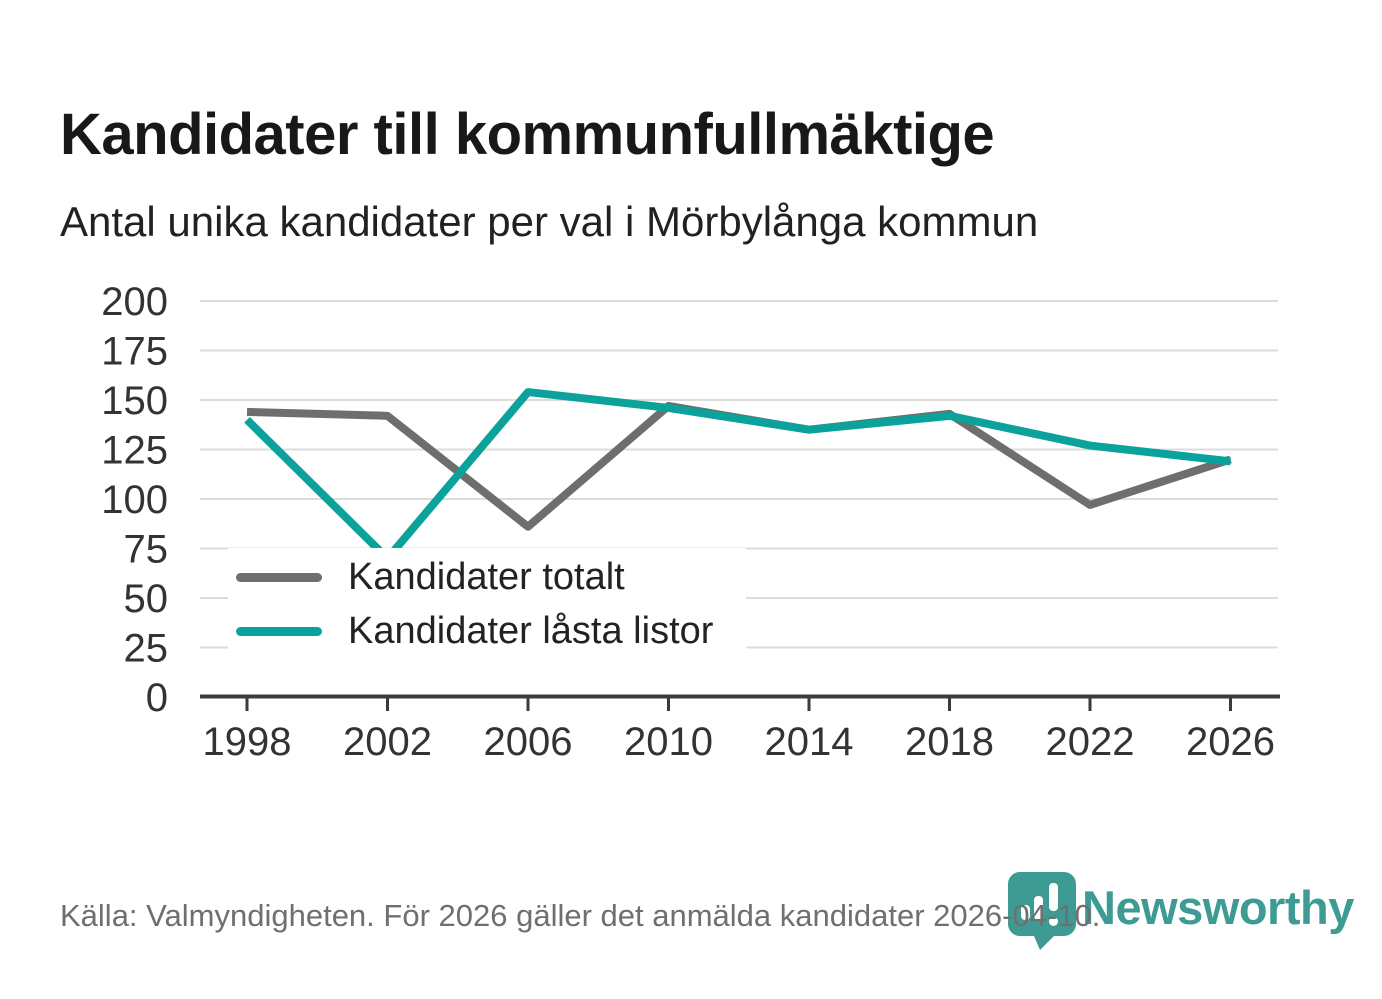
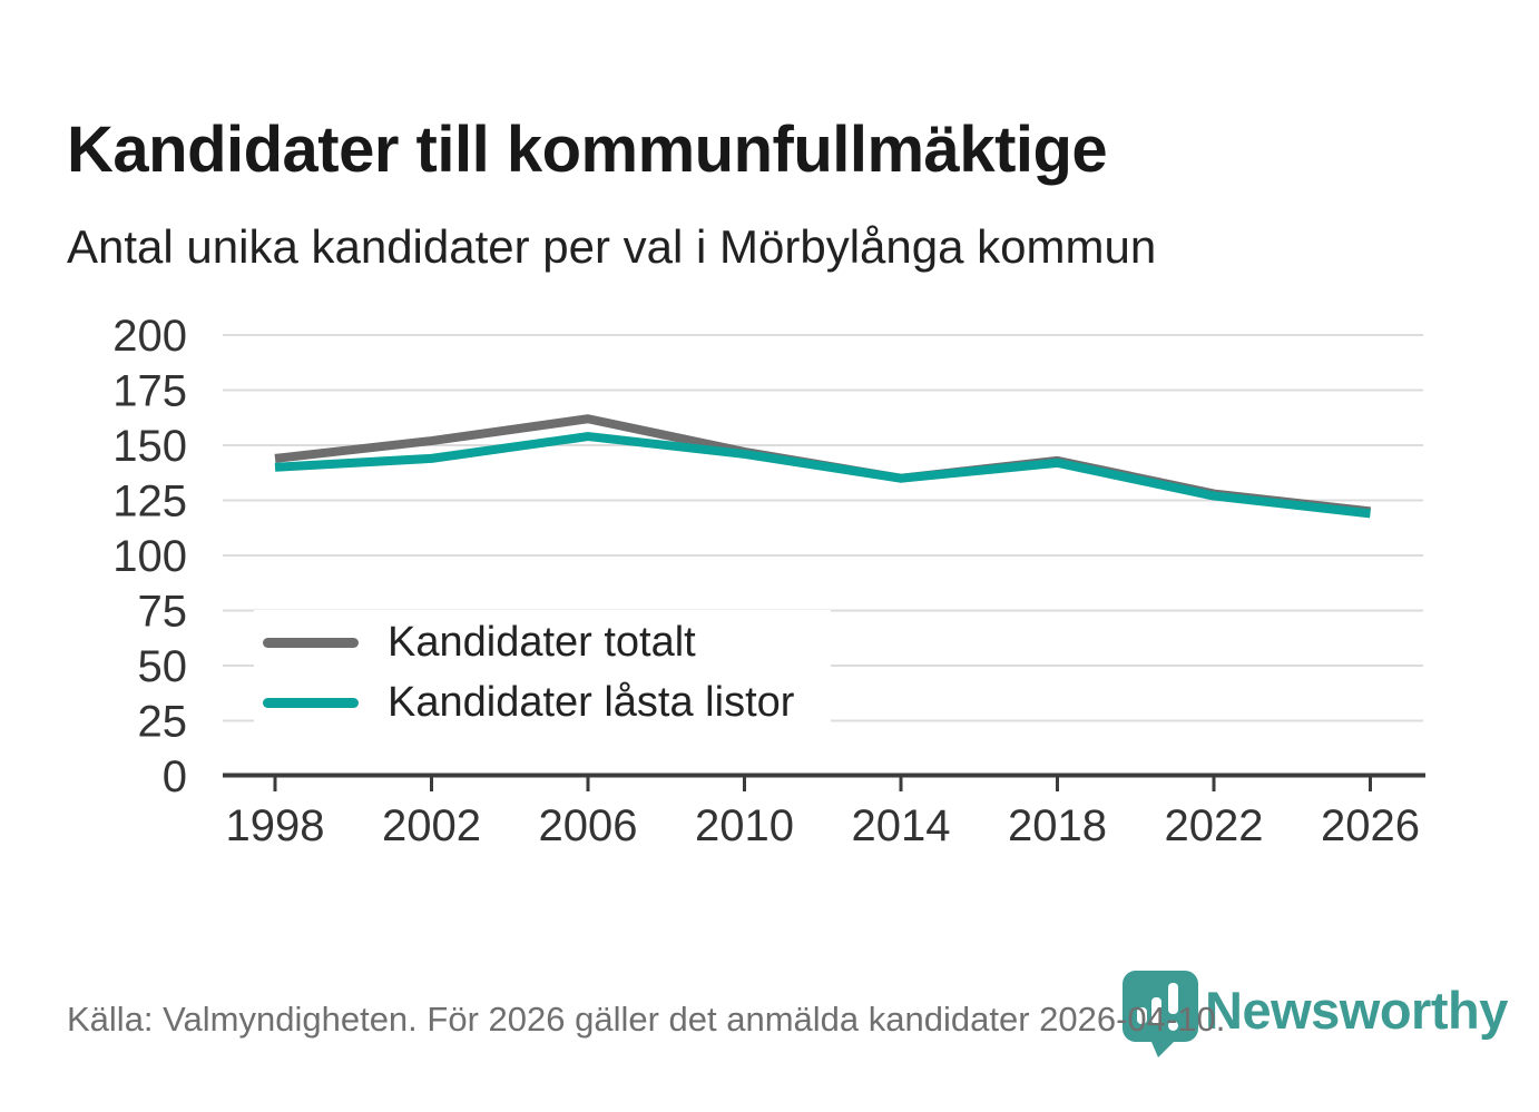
Kandidater totalt/2002: 142 -> 152
Kandidater låsta listor/2002: 70 -> 144
Kandidater totalt/2006: 86 -> 162
Kandidater totalt/2022: 97 -> 128
